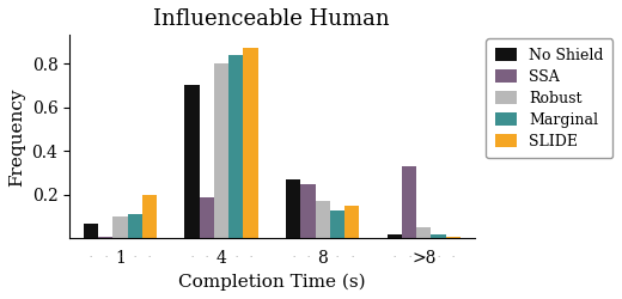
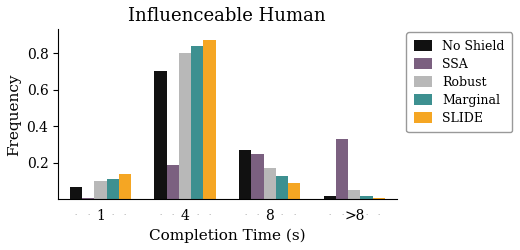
SLIDE/1: 0.20 -> 0.14
SLIDE/8: 0.15 -> 0.09
